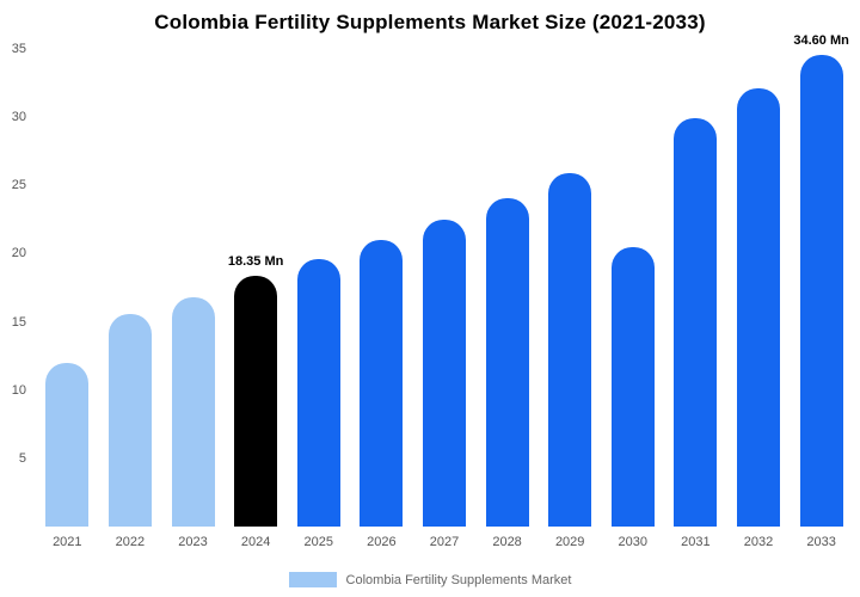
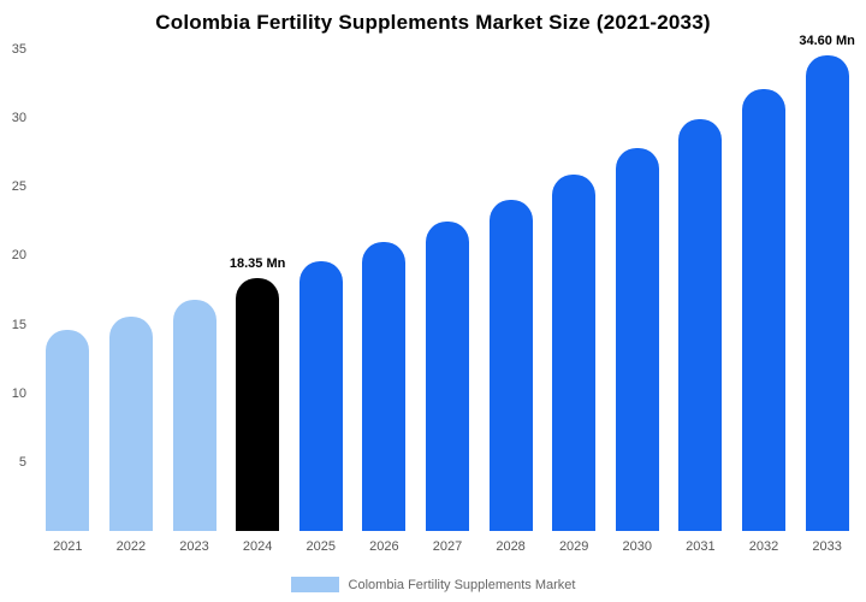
2021: 12.0 -> 14.6
2030: 20.5 -> 27.8
